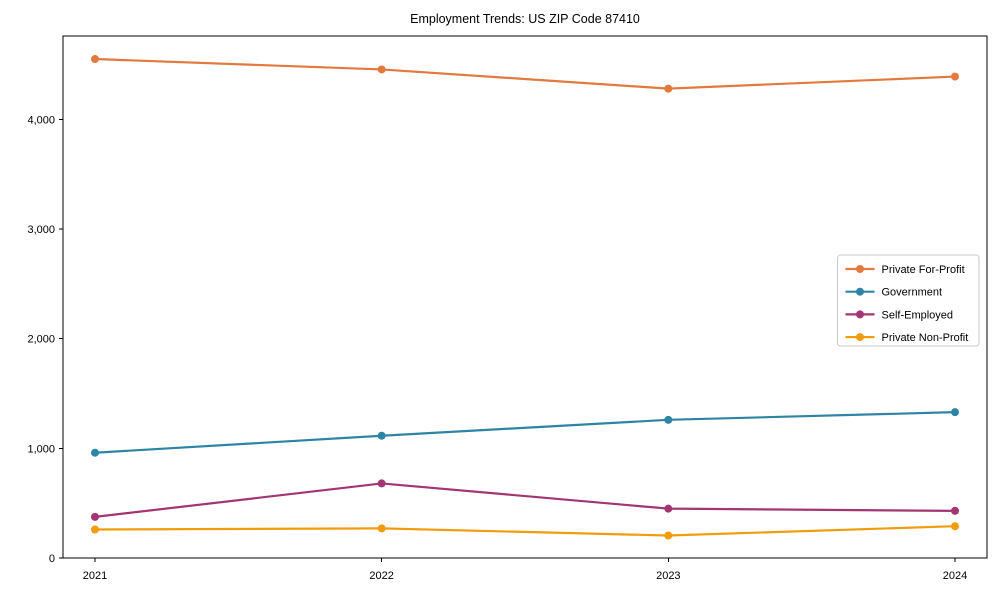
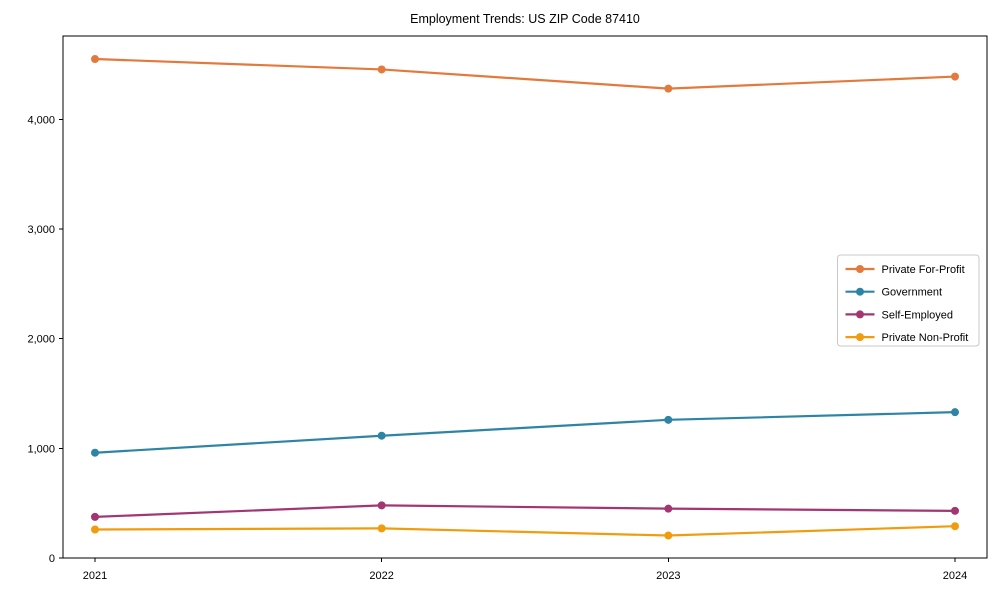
Self-Employed/2022: 680 -> 480
